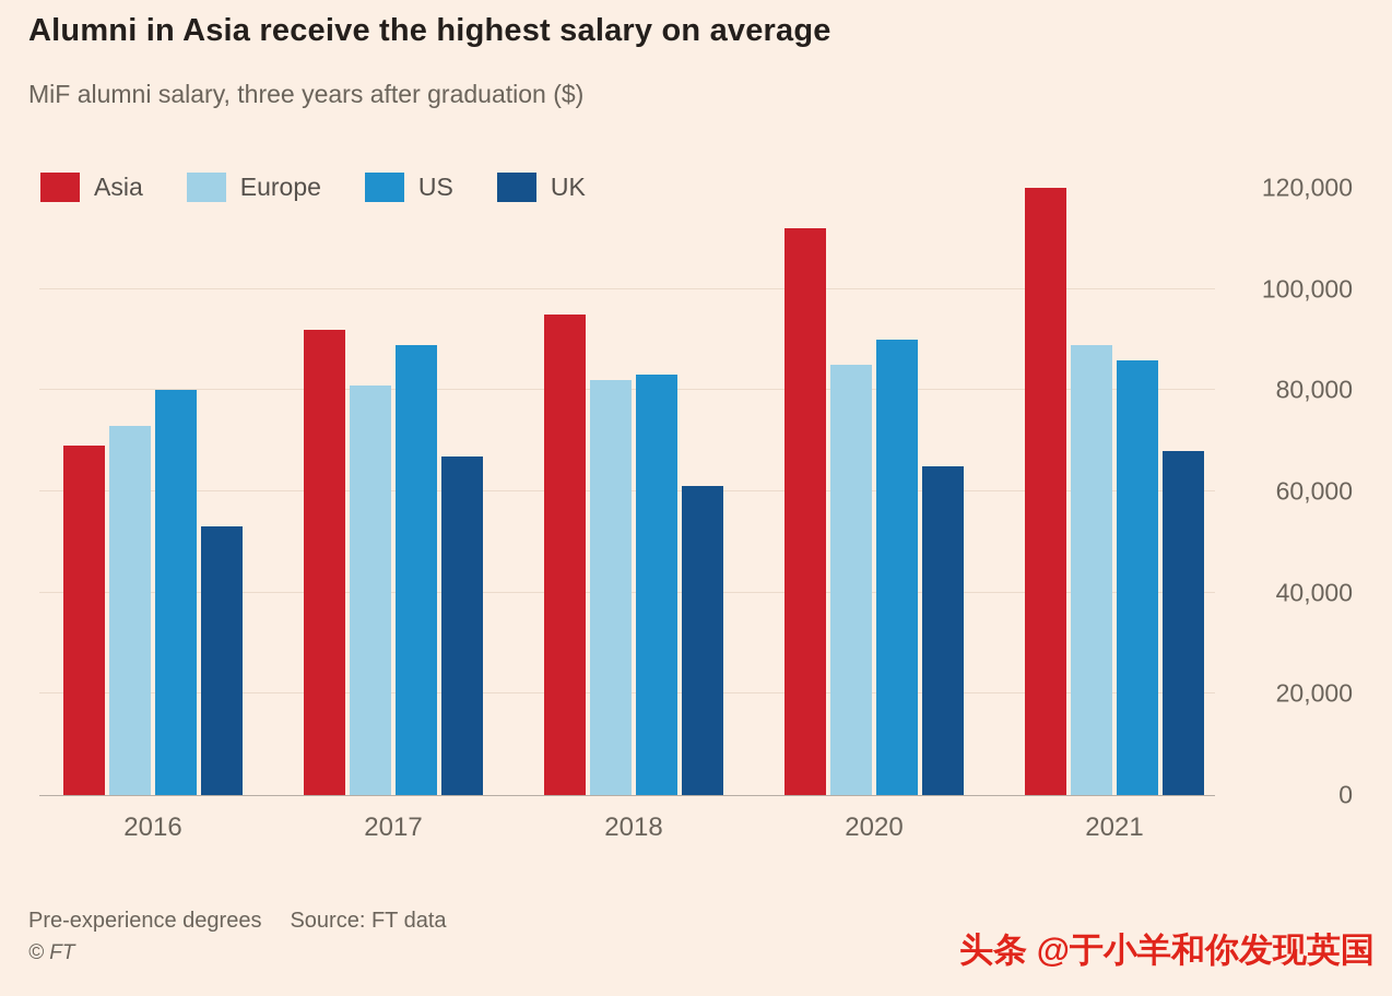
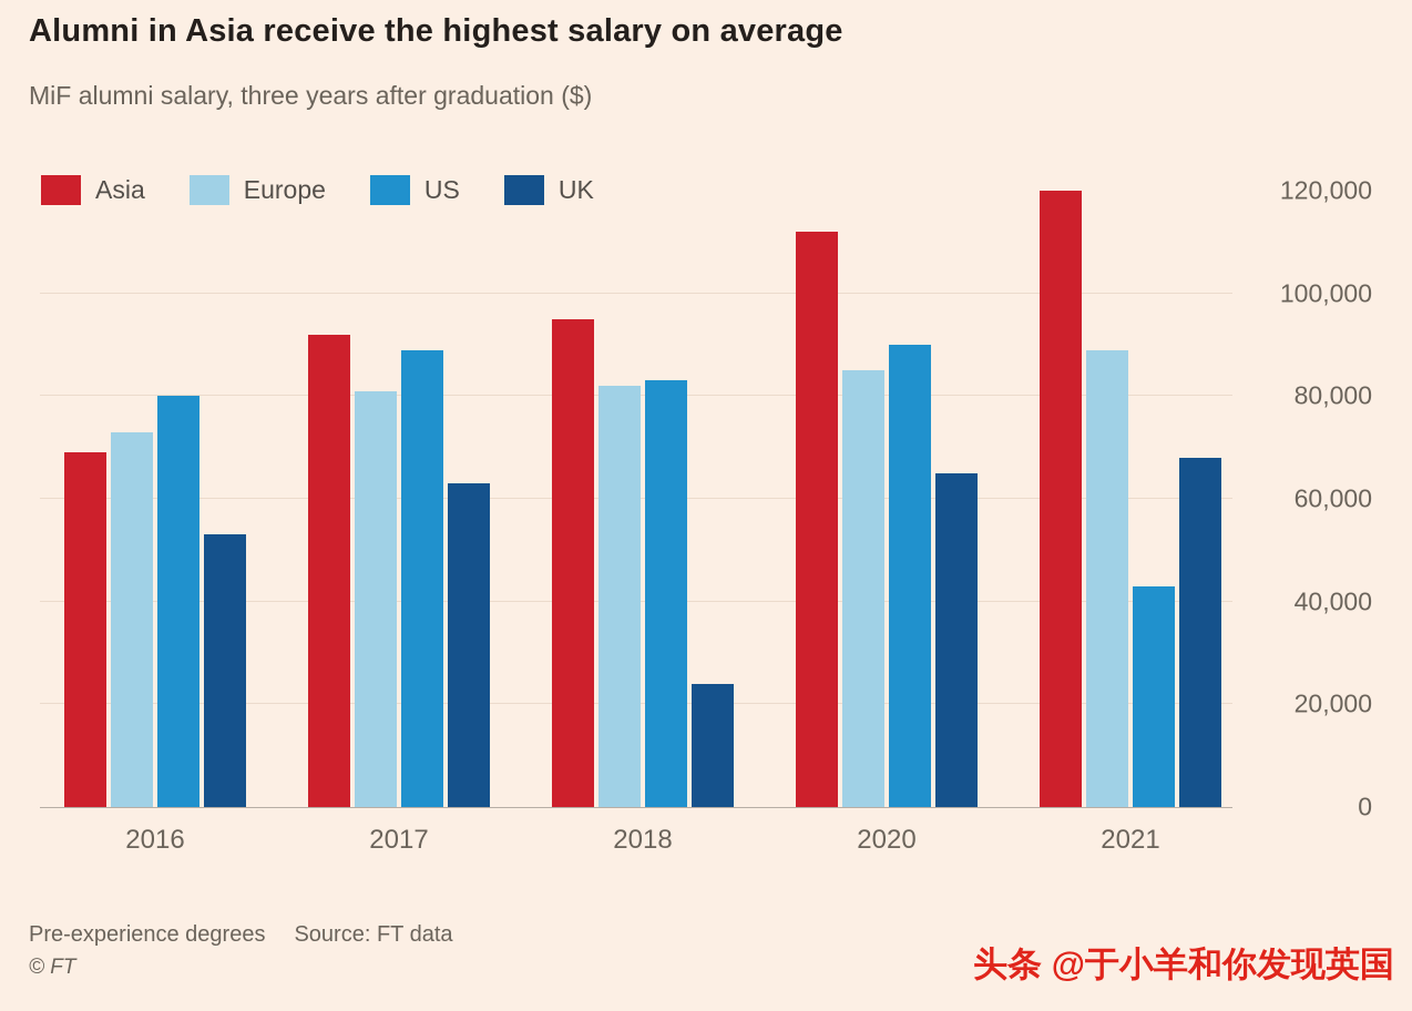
UK/2017: 67000 -> 63000
UK/2018: 61000 -> 24000
US/2021: 86000 -> 43000
